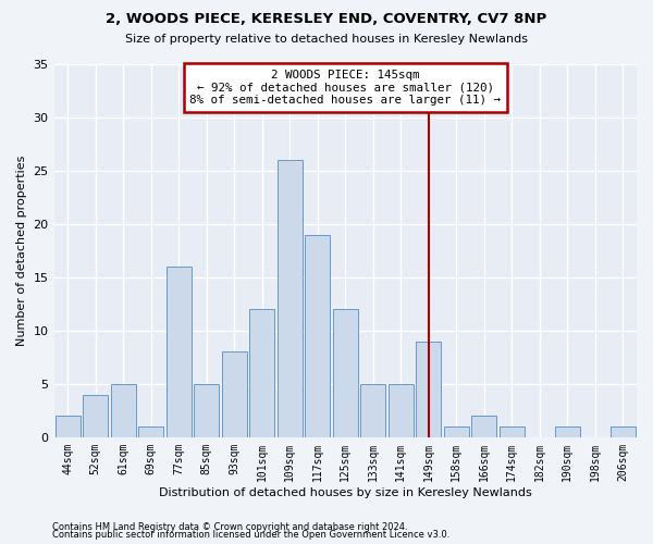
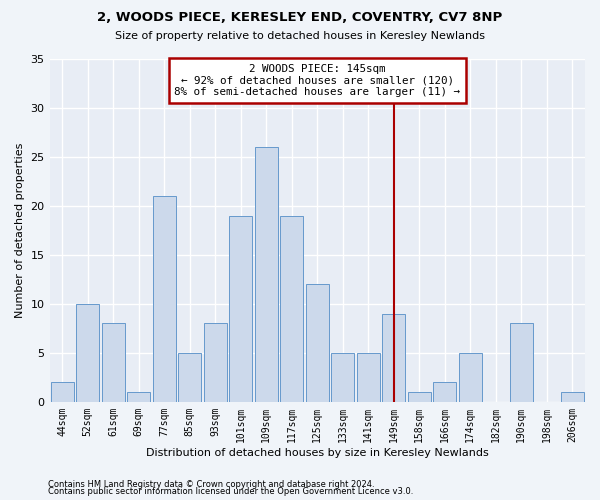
52sqm: 4 -> 10
61sqm: 5 -> 8
77sqm: 16 -> 21
101sqm: 12 -> 19
174sqm: 1 -> 5
190sqm: 1 -> 8
